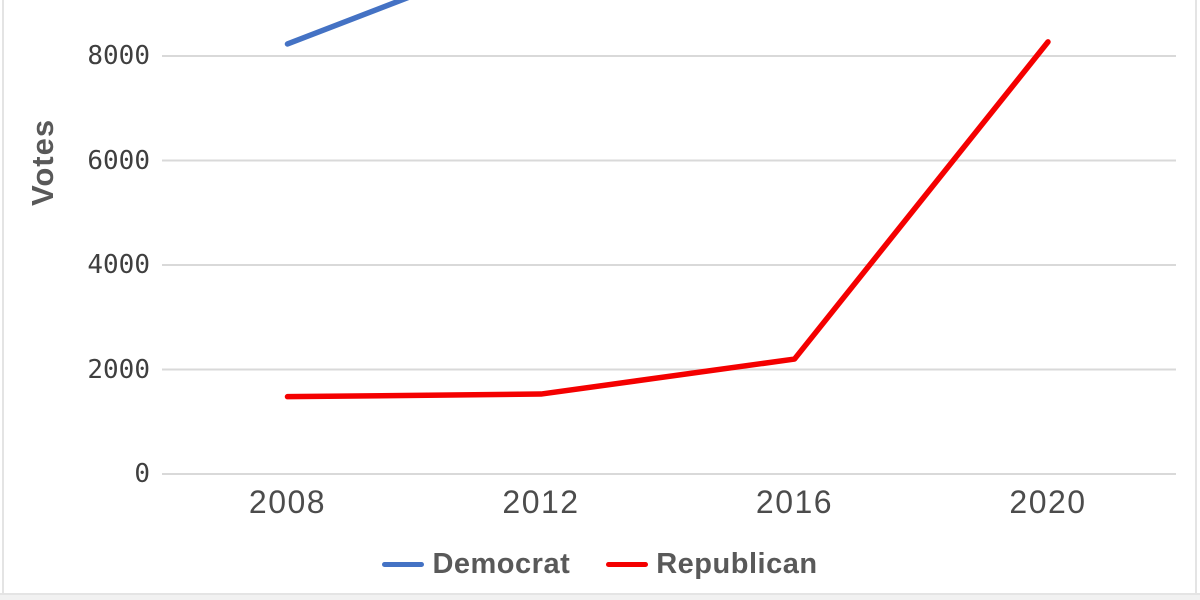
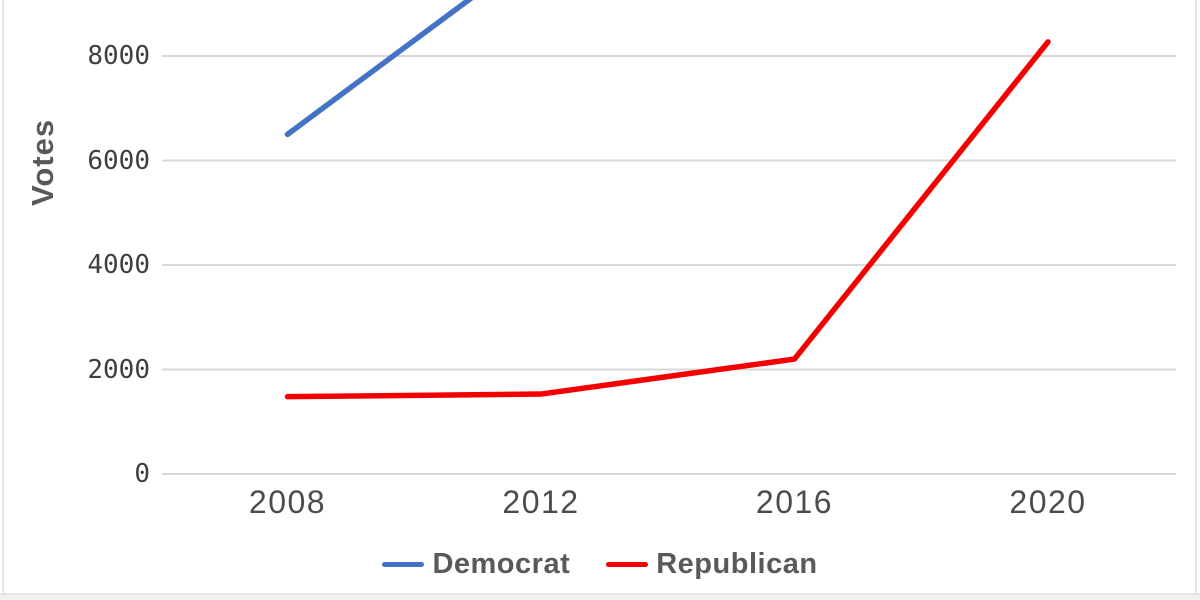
Democrat/2008: 8200 -> 6500
